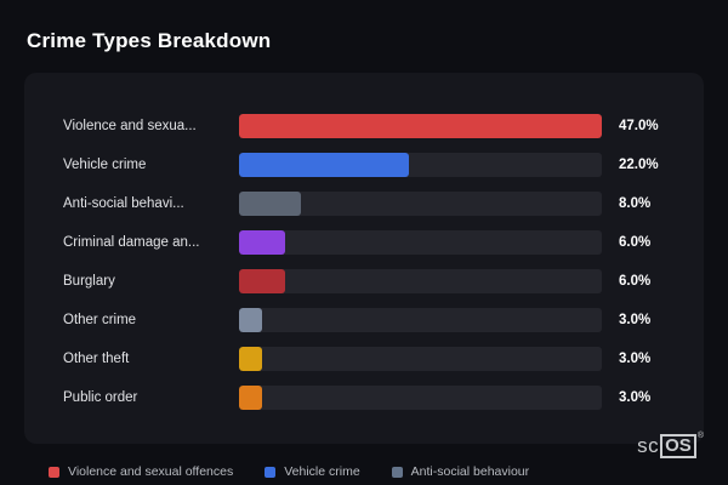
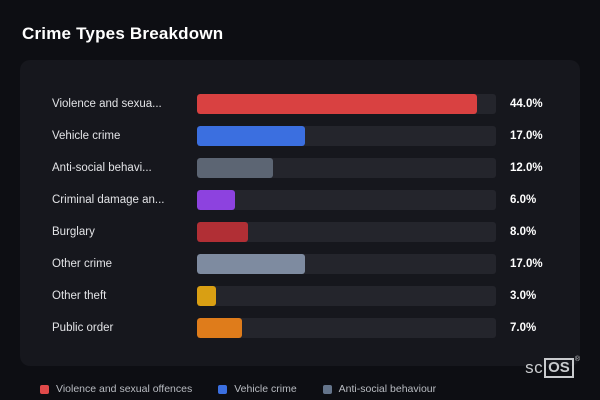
Violence and sexua...: 47.0% -> 44.0%
Vehicle crime: 22.0% -> 17.0%
Anti-social behavi...: 8.0% -> 12.0%
Burglary: 6.0% -> 8.0%
Other crime: 3.0% -> 17.0%
Public order: 3.0% -> 7.0%
